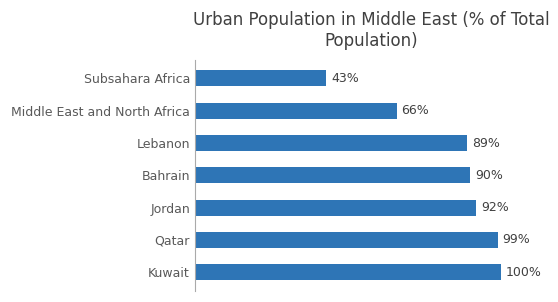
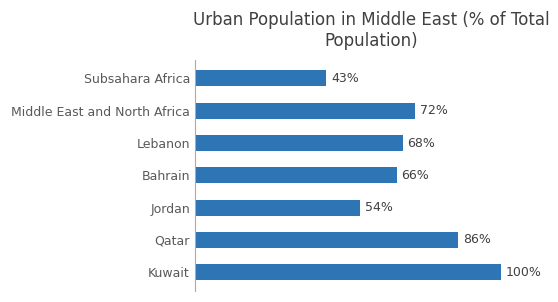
Middle East and North Africa: 66% -> 72%
Lebanon: 89% -> 68%
Bahrain: 90% -> 66%
Jordan: 92% -> 54%
Qatar: 99% -> 86%
